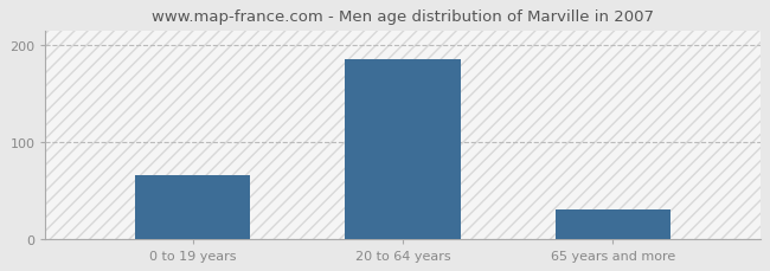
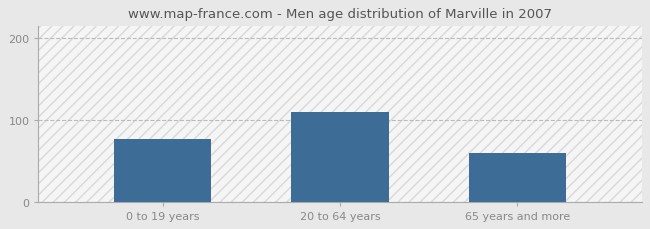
0 to 19 years: 65 -> 76
20 to 64 years: 185 -> 110
65 years and more: 30 -> 60
